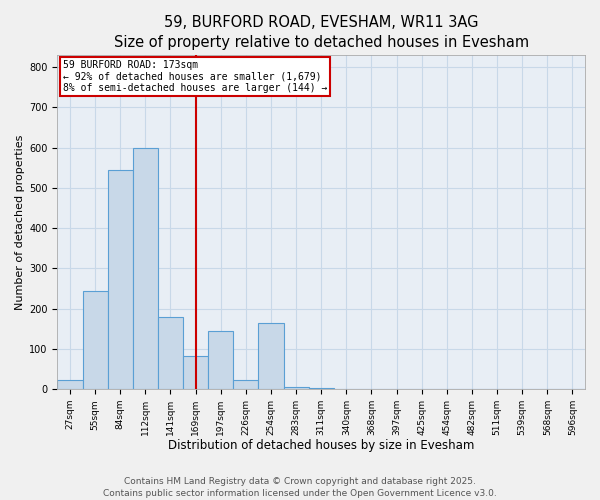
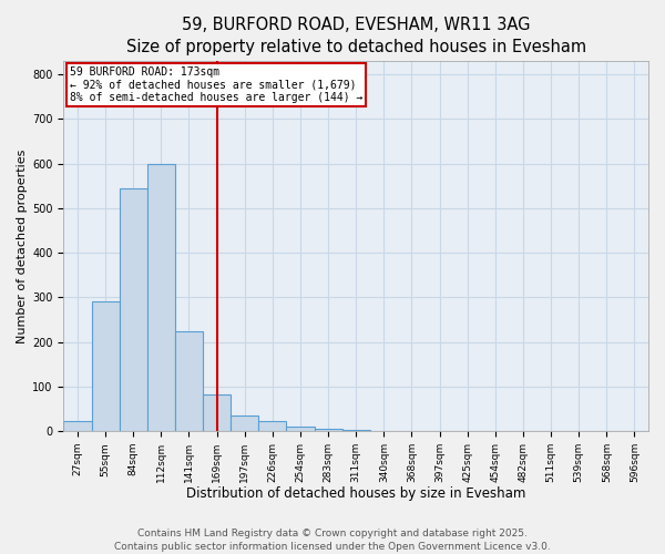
55sqm: 245 -> 291
141sqm: 180 -> 225
197sqm: 145 -> 36
254sqm: 165 -> 10
